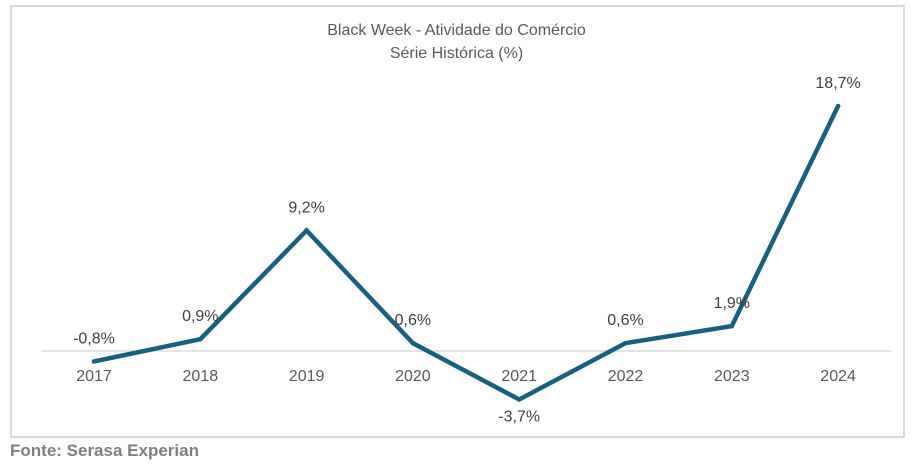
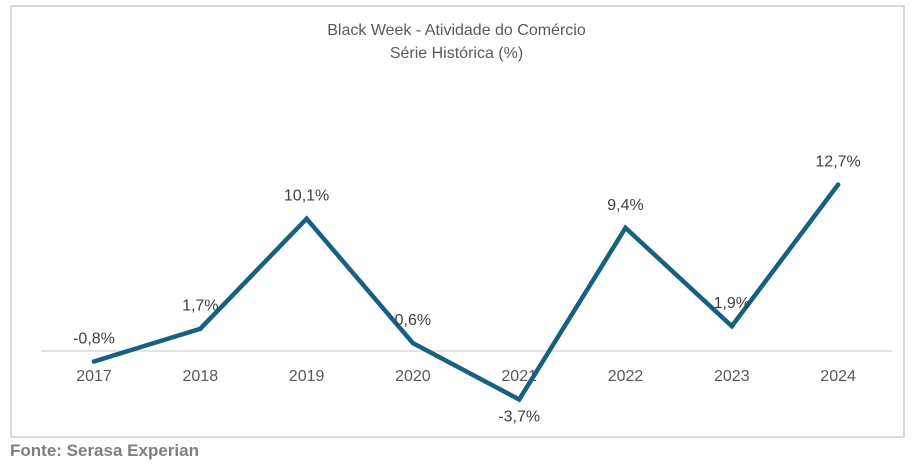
2018: 0,9% -> 1,7%
2019: 9,2% -> 10,1%
2022: 0,6% -> 9,4%
2024: 18,7% -> 12,7%
